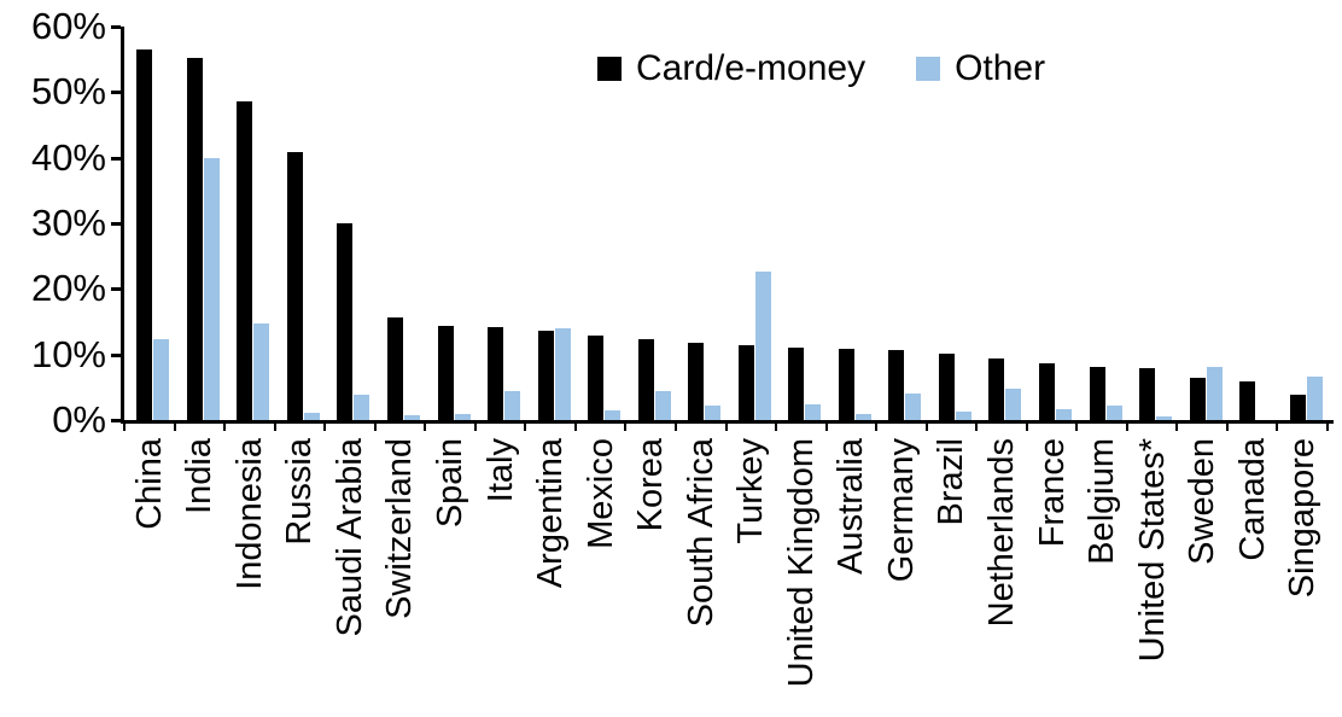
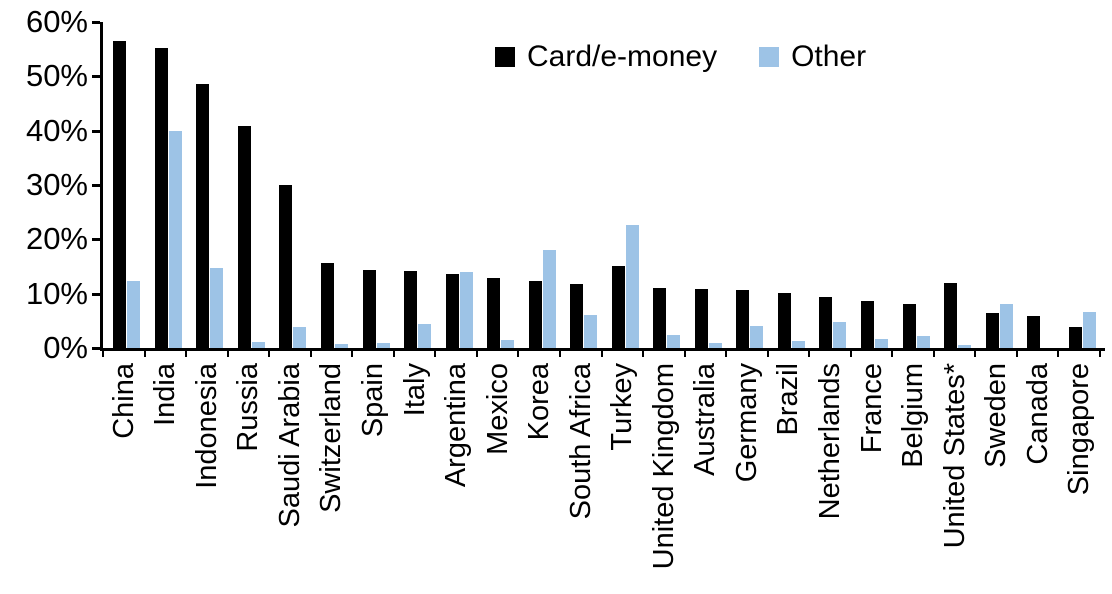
Other/Korea: 4% -> 18%
Other/South Africa: 2% -> 6%
Card/e-money/Turkey: 12% -> 15%
Card/e-money/United States*: 8% -> 12%
